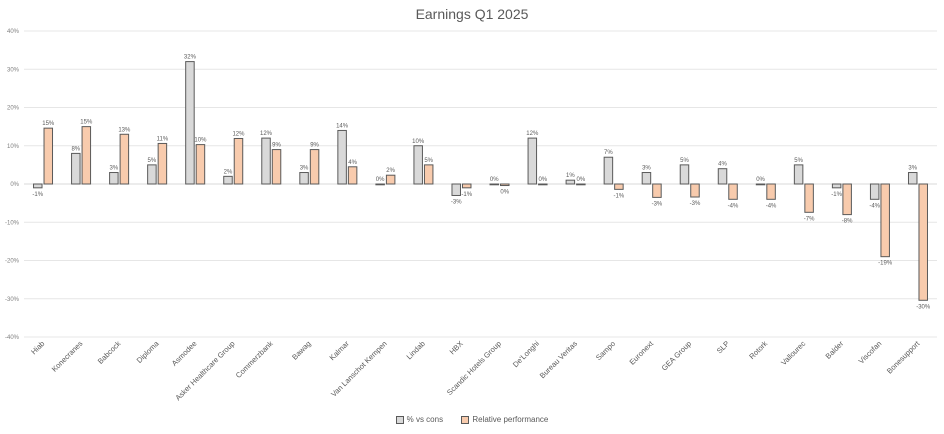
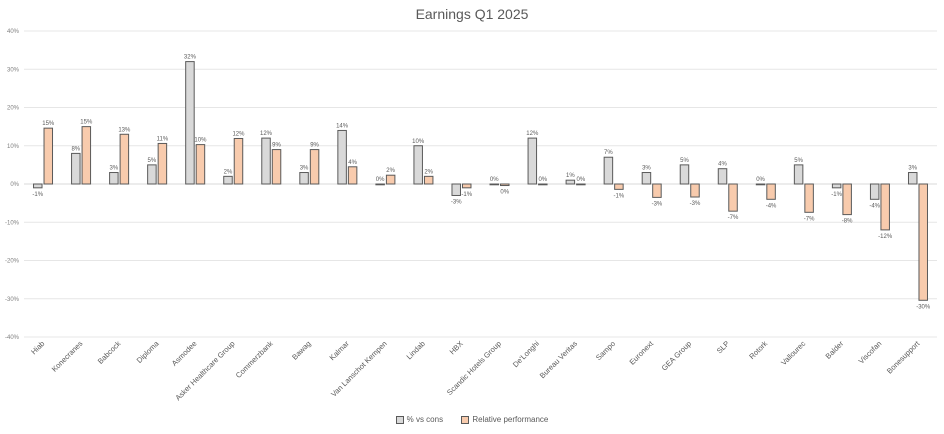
Relative performance/Lindab: 5% -> 2%
Relative performance/SLP: -4% -> -7%
Relative performance/Viscofan: -19% -> -12%
